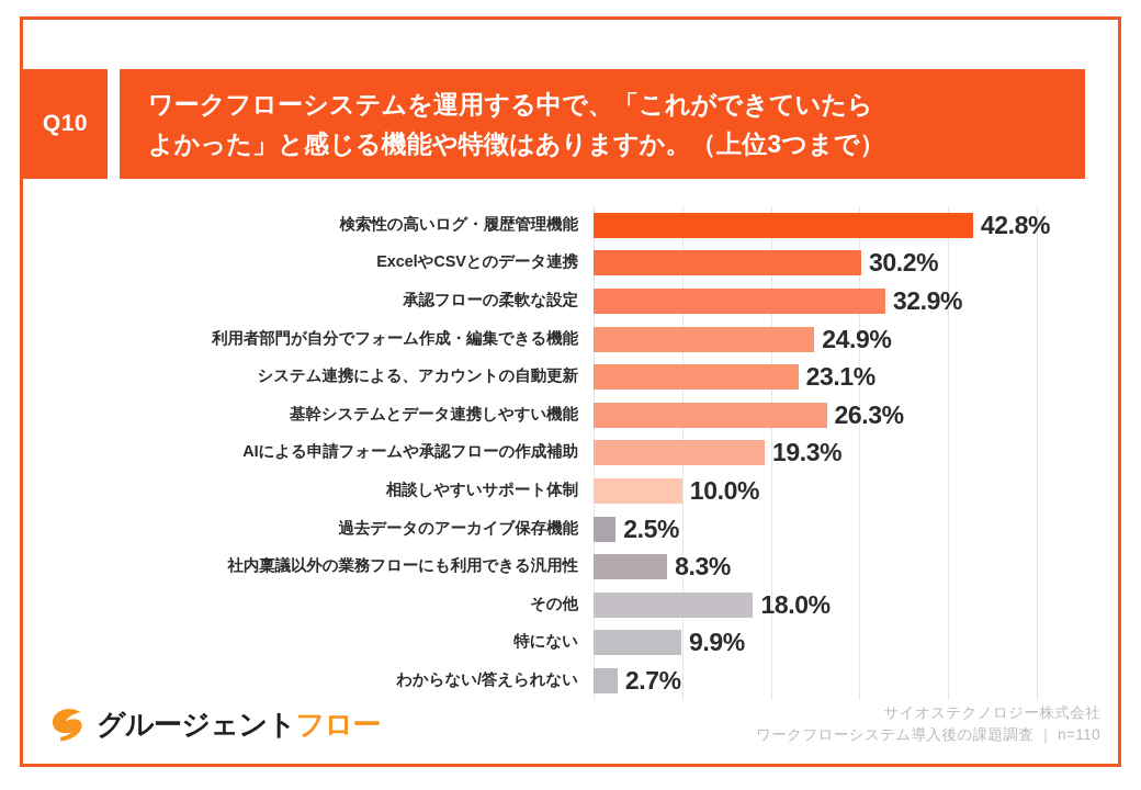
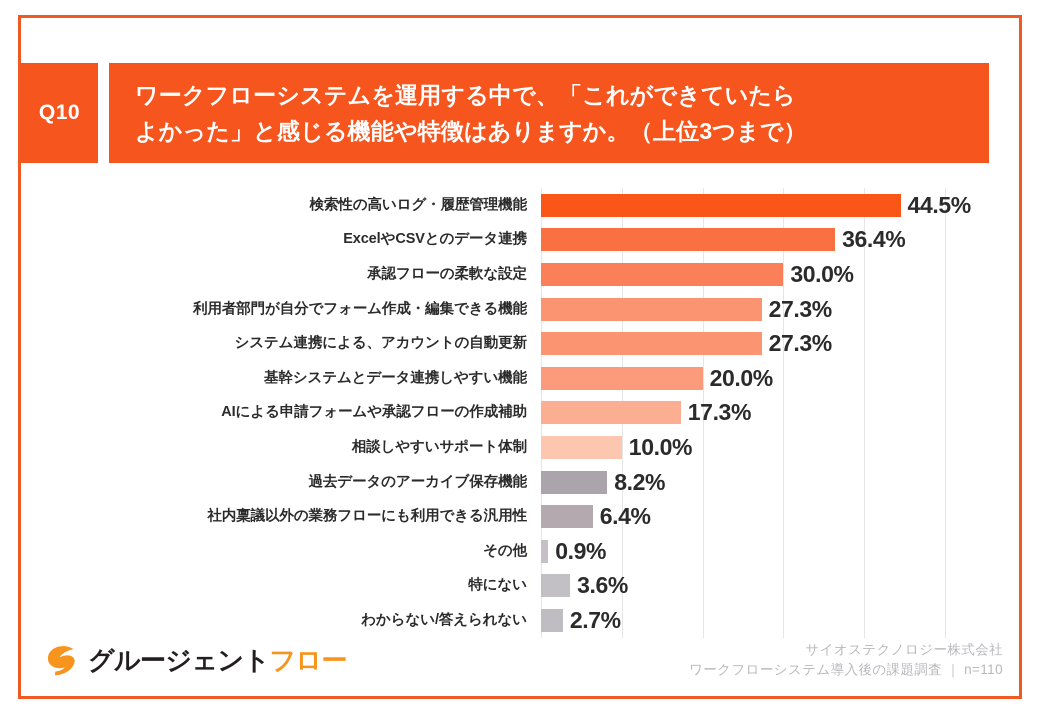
検索性の高いログ・履歴管理機能: 42.8% -> 44.5%
ExcelやCSVとのデータ連携: 30.2% -> 36.4%
承認フローの柔軟な設定: 32.9% -> 30.0%
利用者部門が自分でフォーム作成・編集できる機能: 24.9% -> 27.3%
システム連携による、アカウントの自動更新: 23.1% -> 27.3%
基幹システムとデータ連携しやすい機能: 26.3% -> 20.0%
AIによる申請フォームや承認フローの作成補助: 19.3% -> 17.3%
過去データのアーカイブ保存機能: 2.5% -> 8.2%
社内稟議以外の業務フローにも利用できる汎用性: 8.3% -> 6.4%
その他: 18.0% -> 0.9%
特にない: 9.9% -> 3.6%
